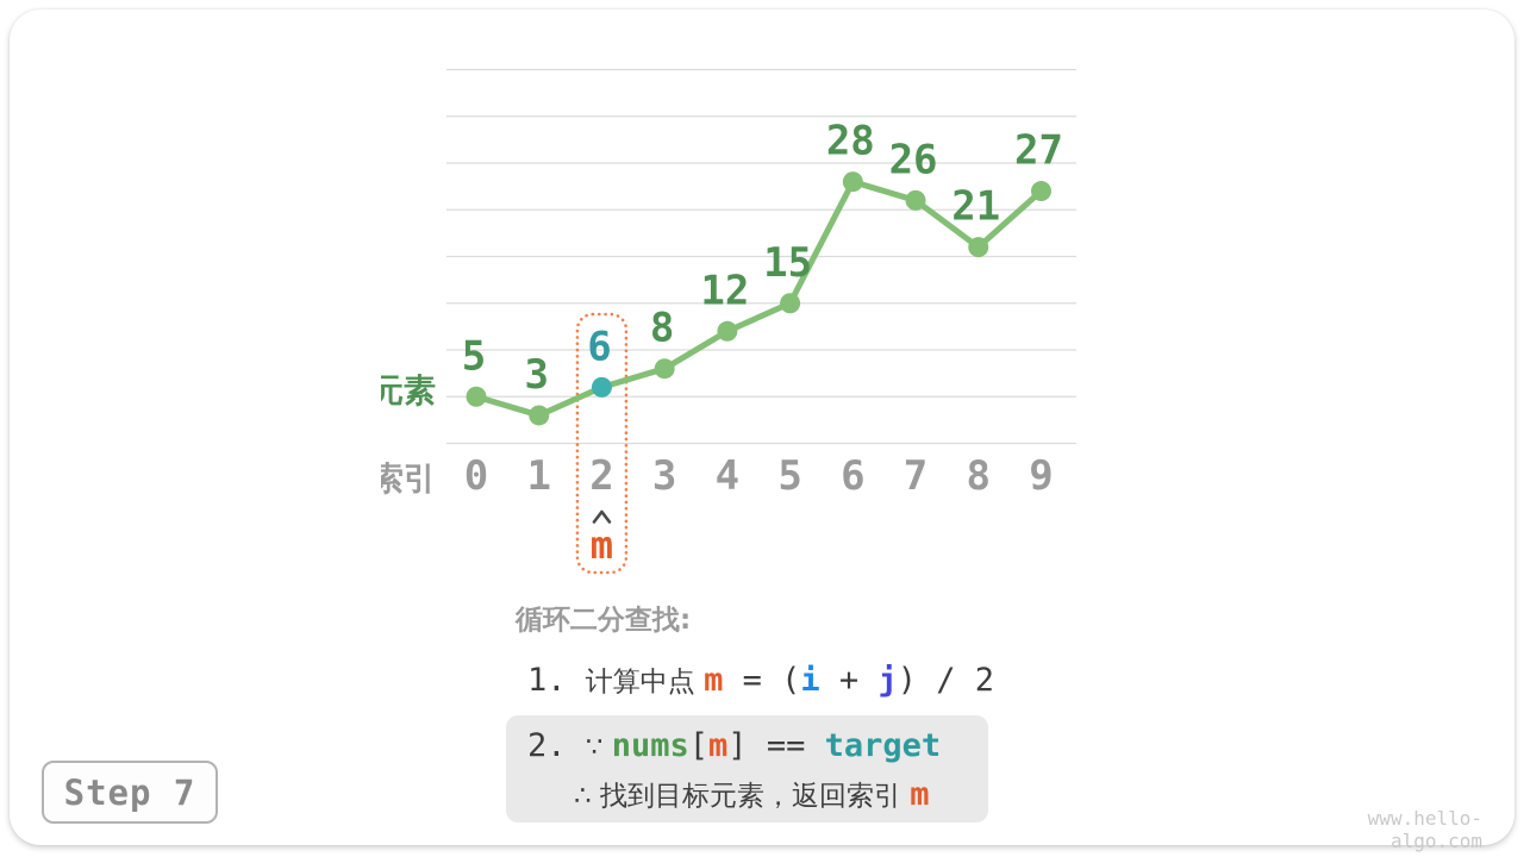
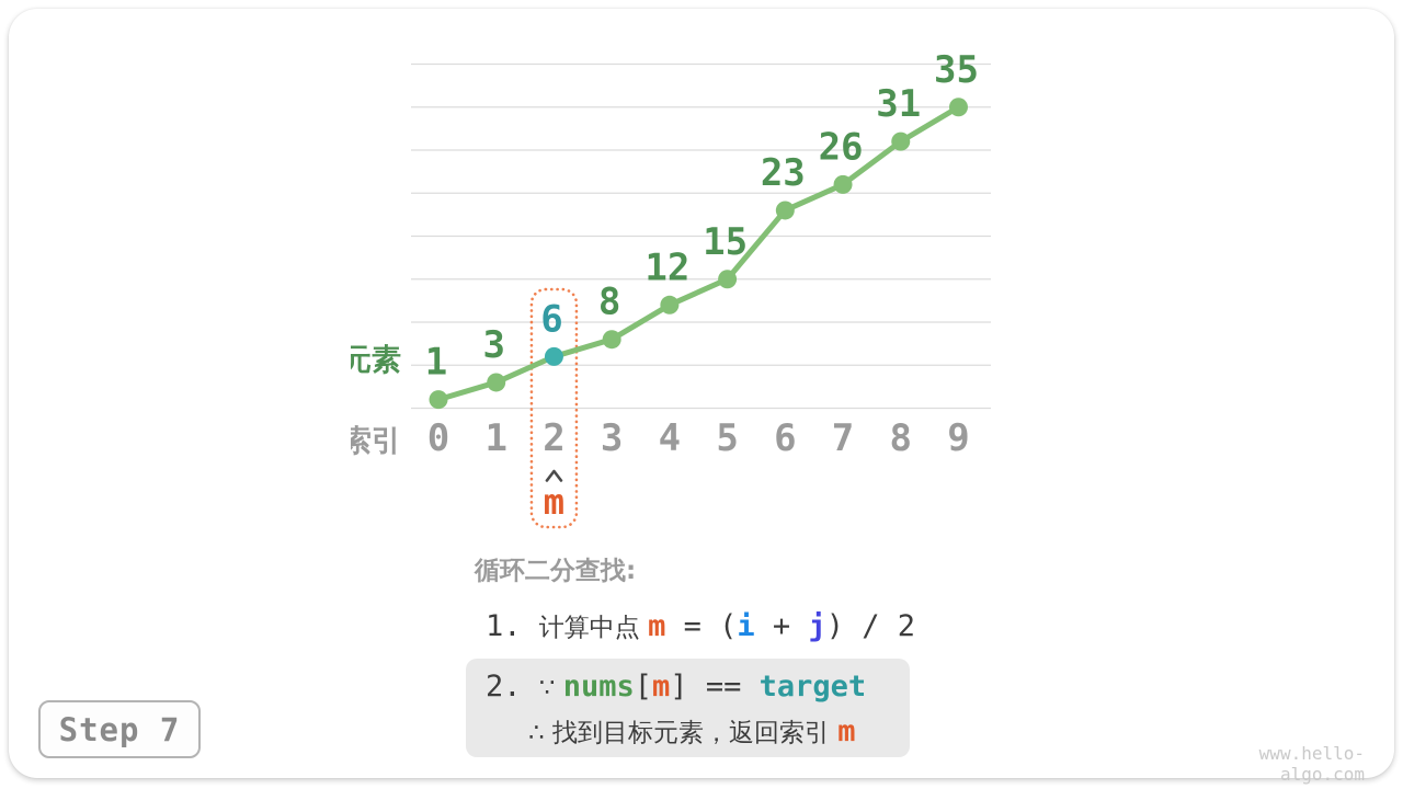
0: 5 -> 1
6: 28 -> 23
8: 21 -> 31
9: 27 -> 35
